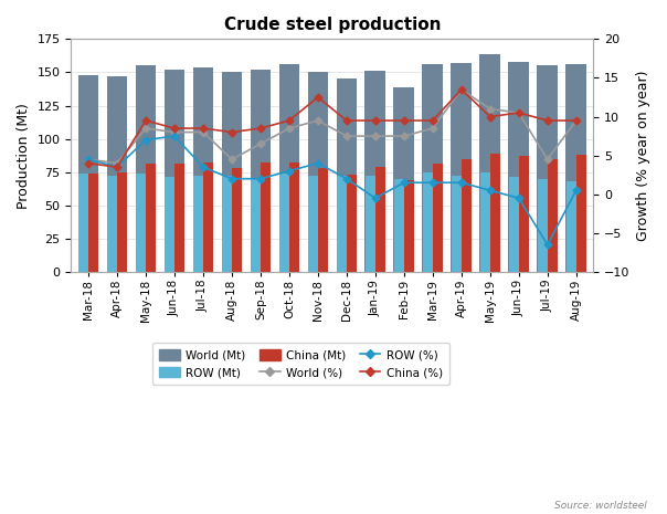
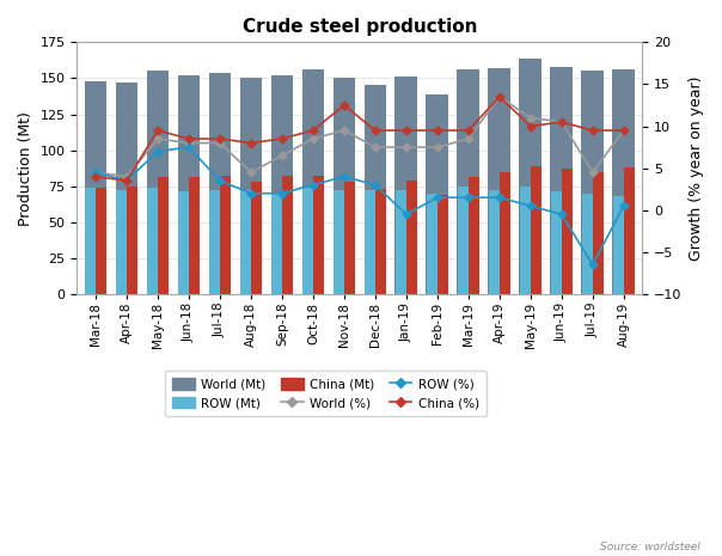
ROW (%)/Dec-18: 2.0 -> 3.0
